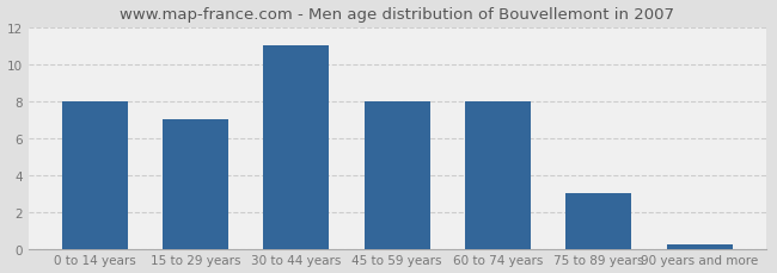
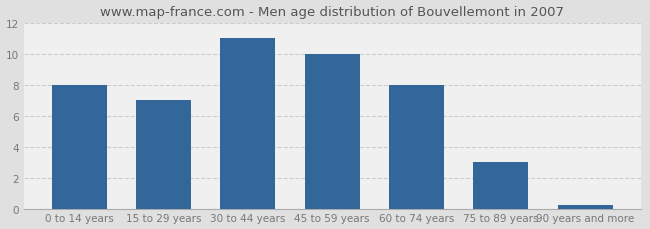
45 to 59 years: 8.0 -> 10.0
